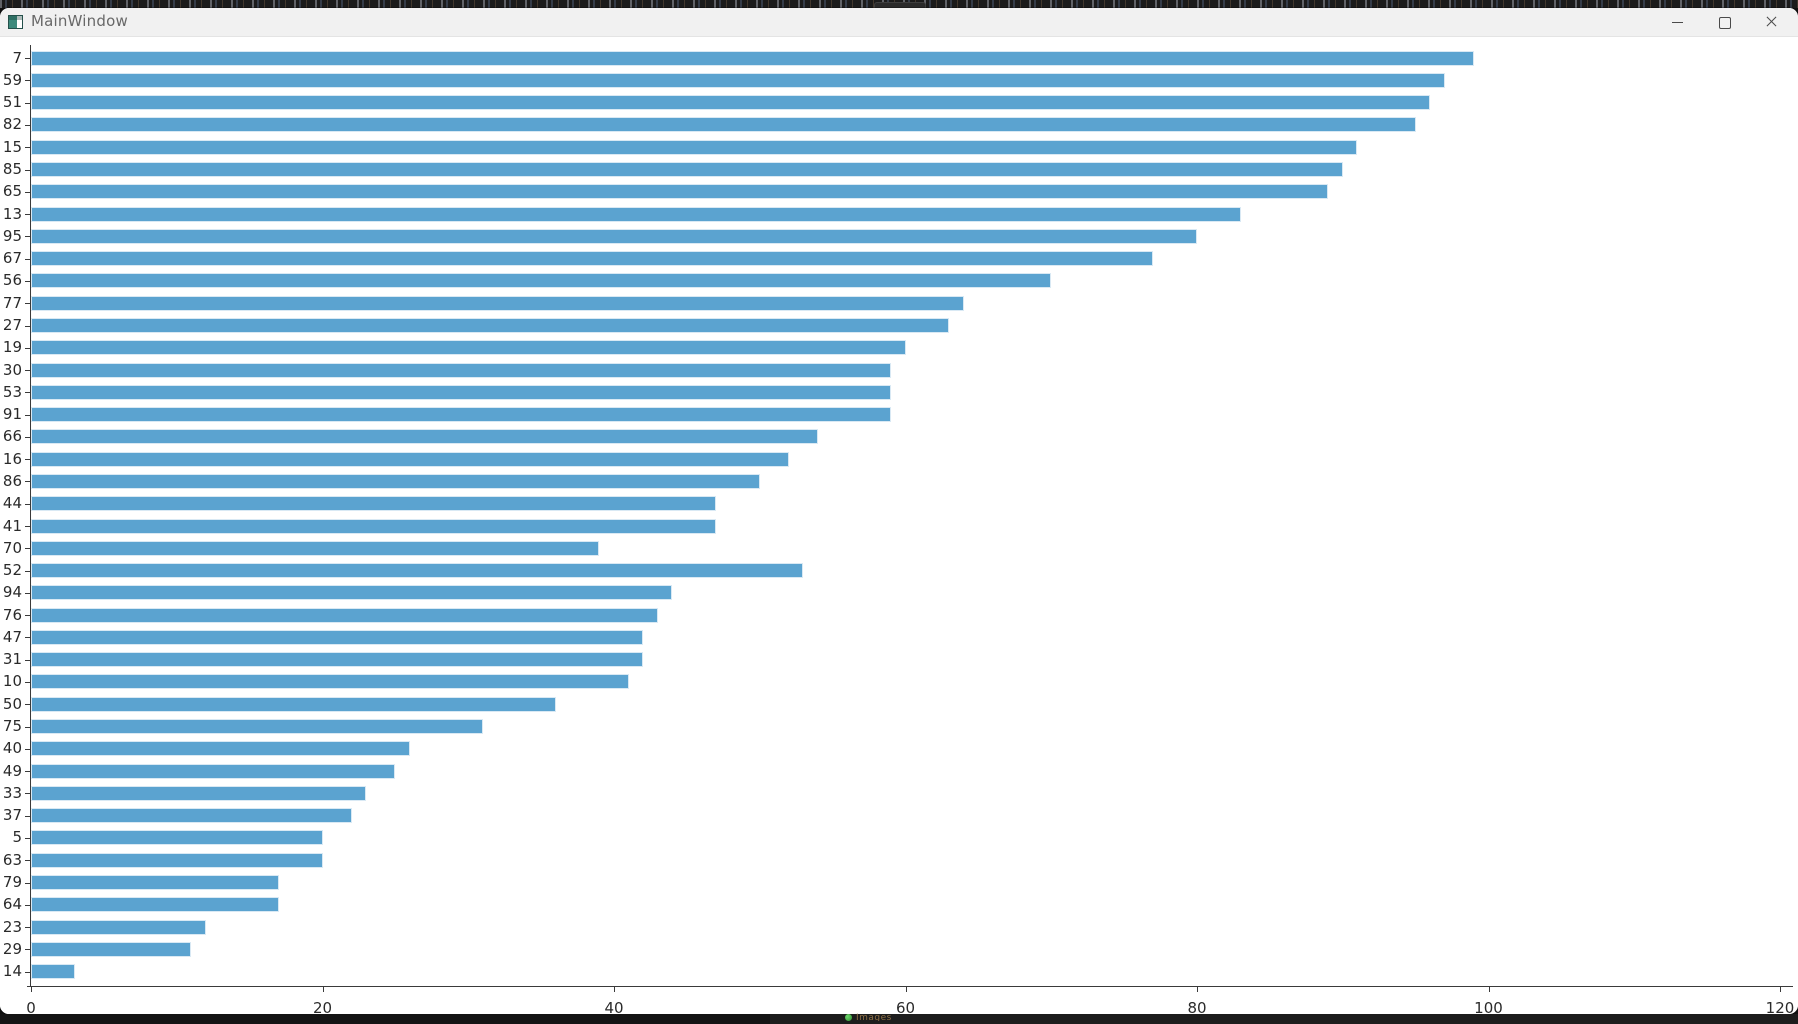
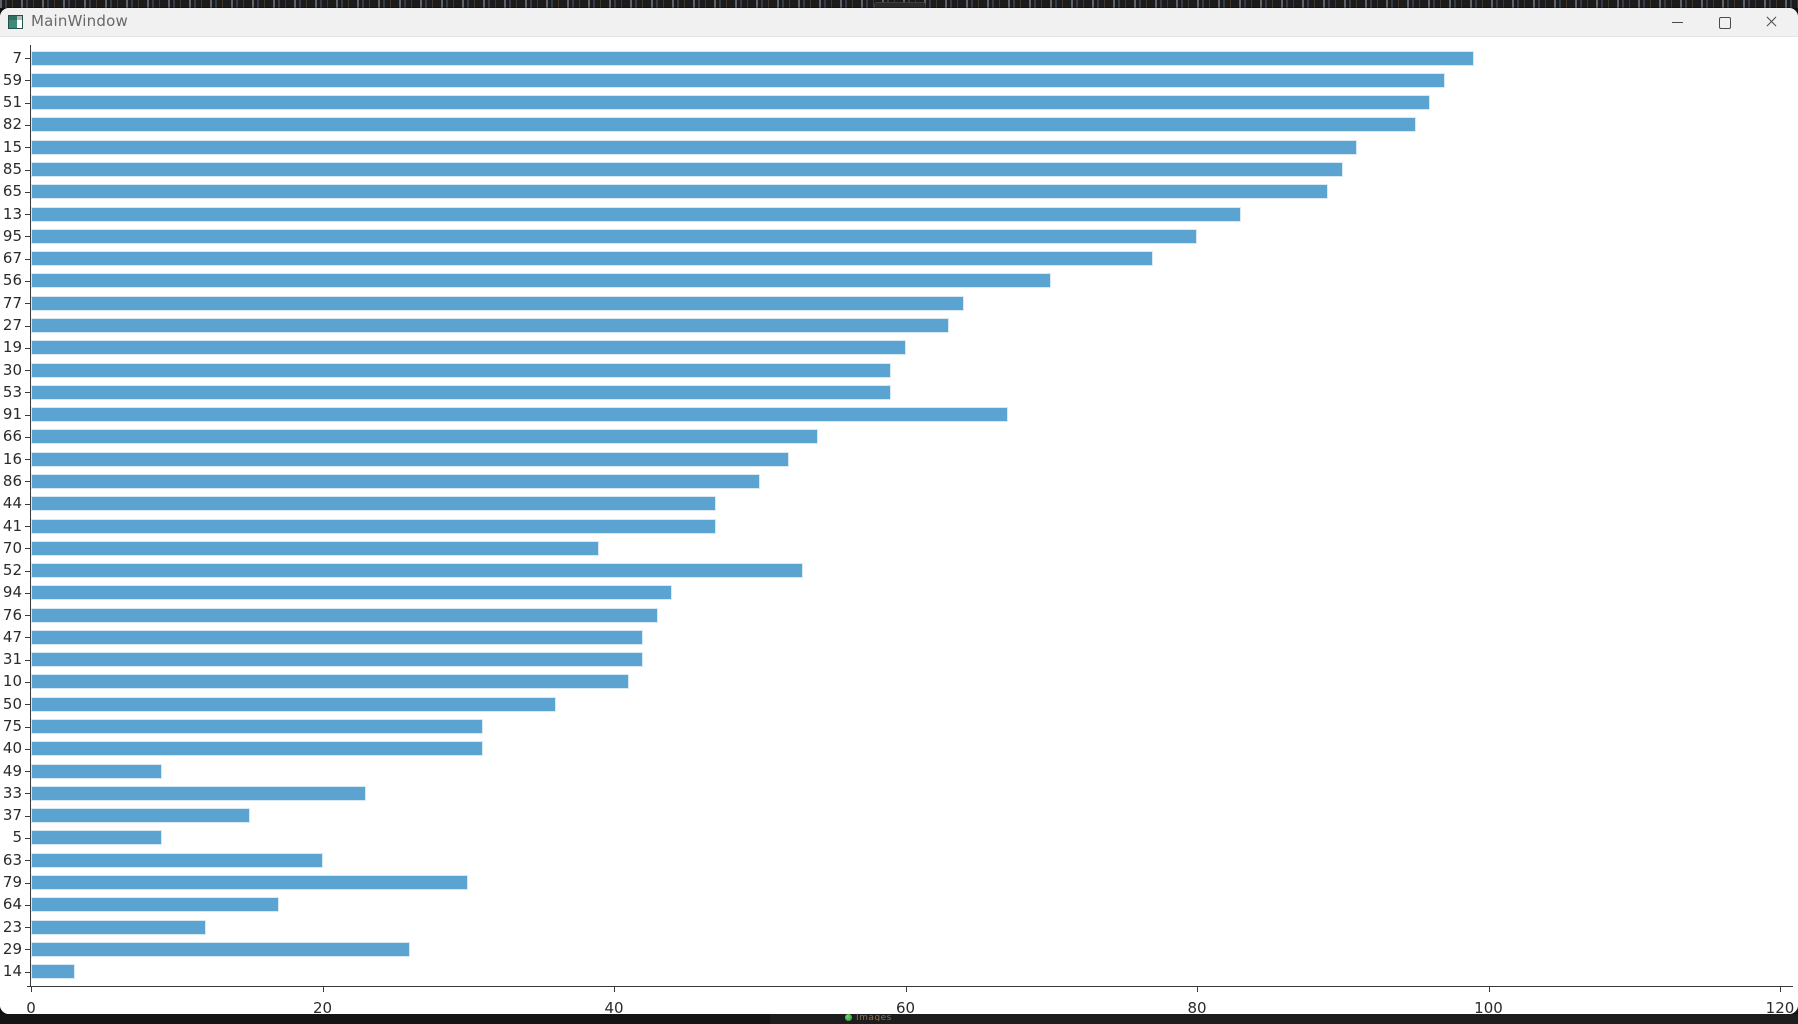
91: 59 -> 67
40: 26 -> 31
49: 25 -> 9
37: 22 -> 15
5: 20 -> 9
79: 17 -> 30
29: 11 -> 26
